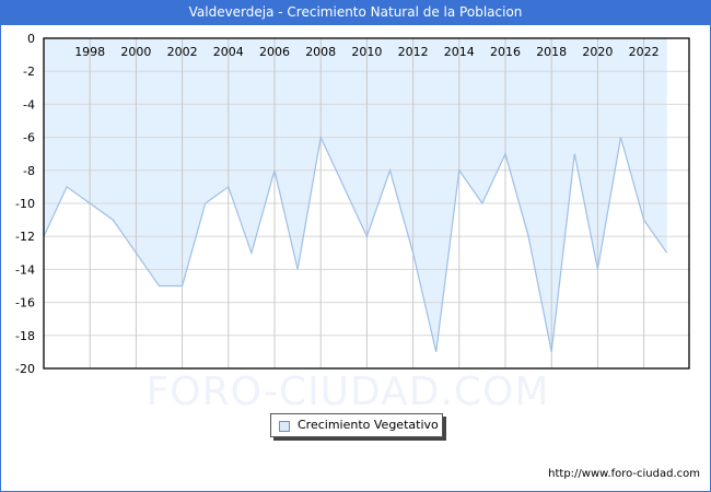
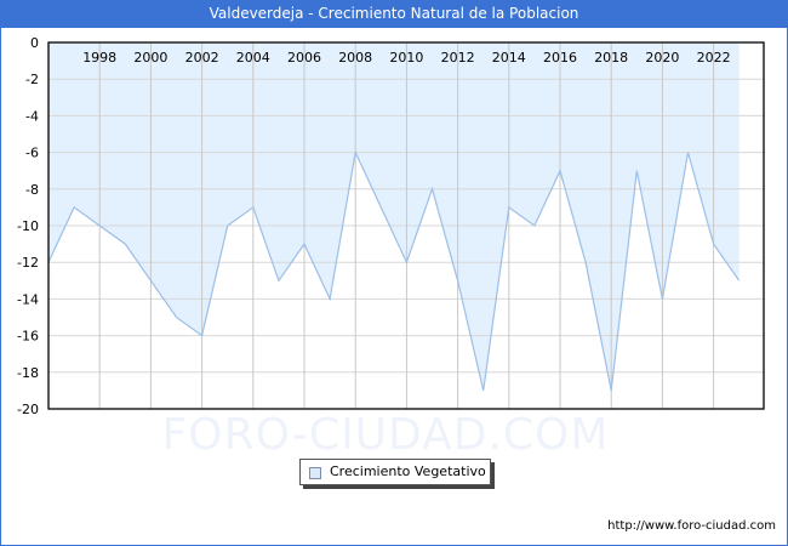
2002: -15 -> -16
2006: -8 -> -11
2014: -8 -> -9
